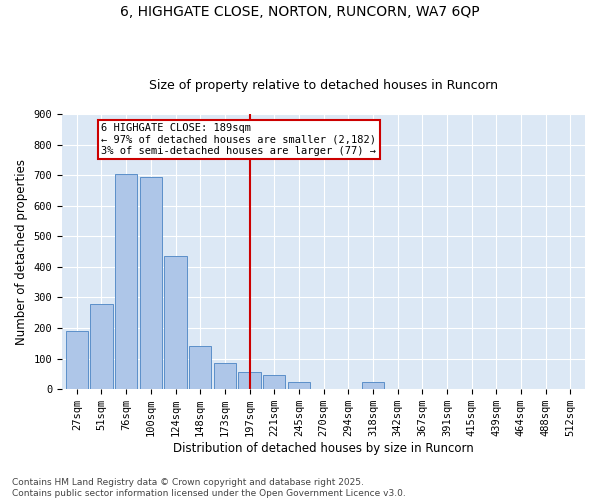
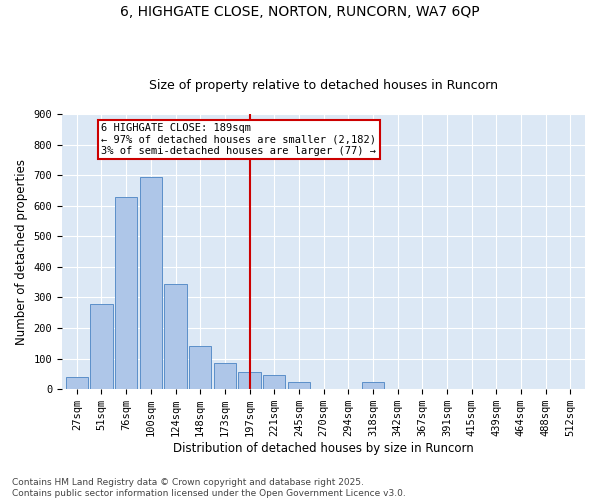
27sqm: 190 -> 40
76sqm: 705 -> 630
124sqm: 435 -> 345
